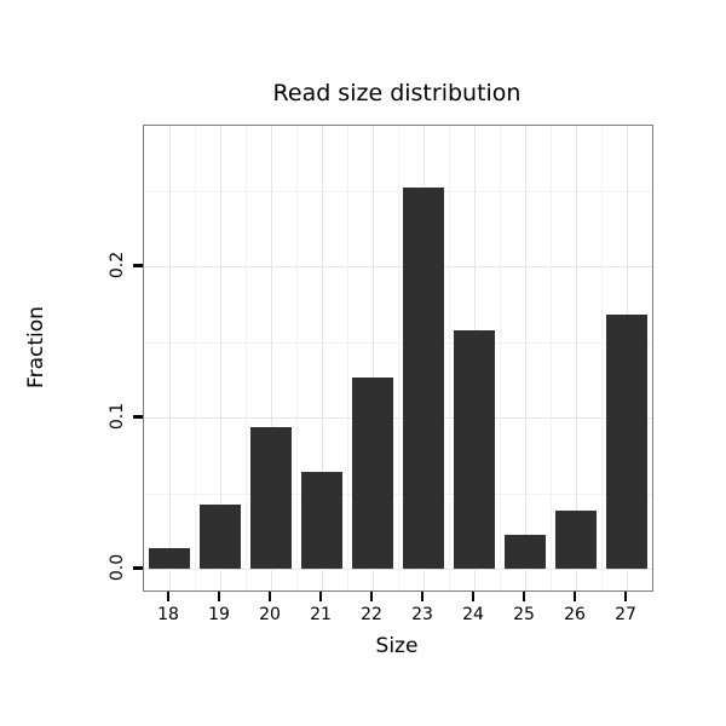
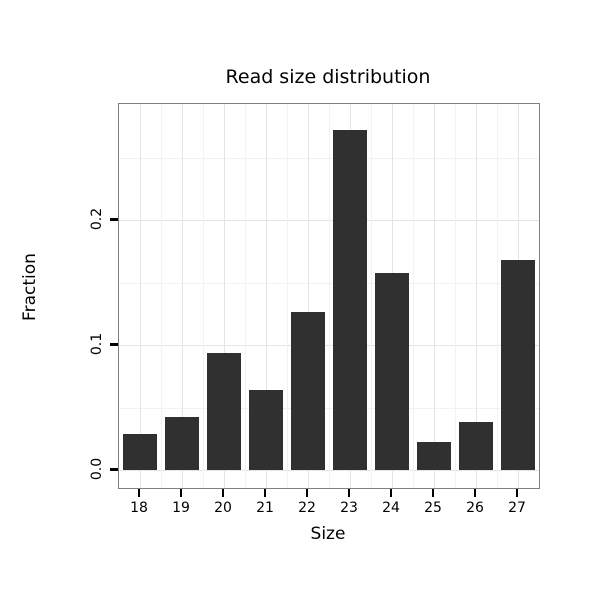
18: 0.014 -> 0.029
23: 0.252 -> 0.272
